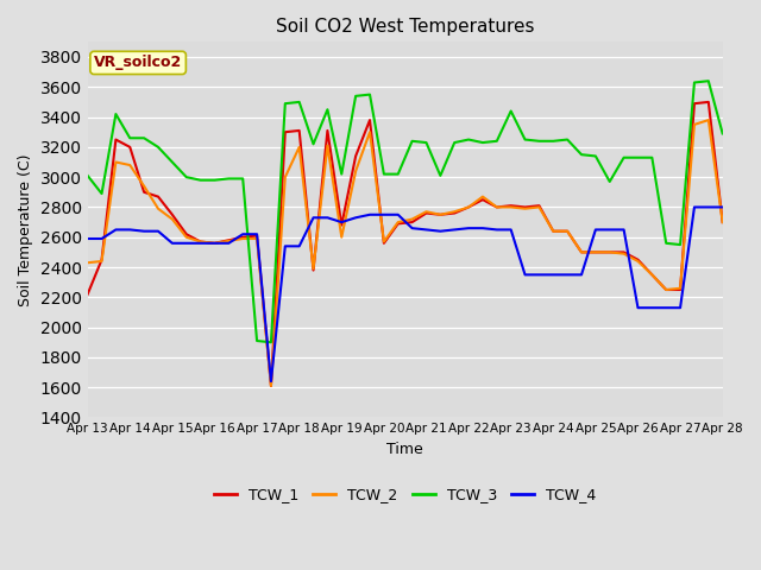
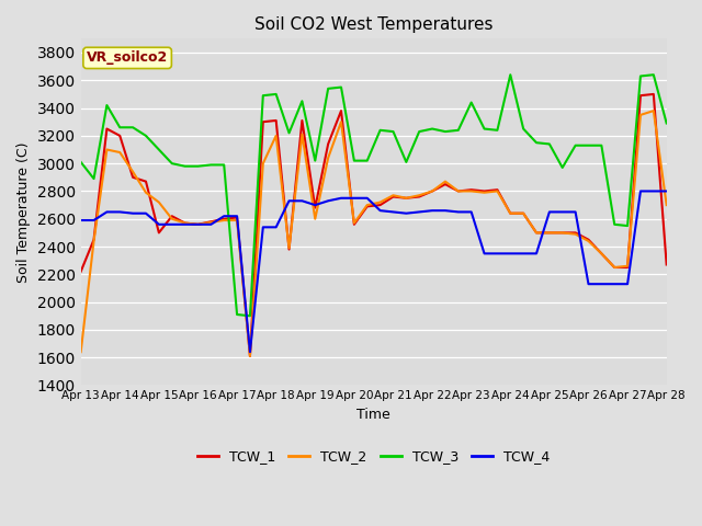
TCW_2/Apr 13: 2430 -> 1640
TCW_1/Apr 15: 2750 -> 2500
TCW_3/Apr 24: 3240 -> 3640
TCW_1/Apr 28: 2700 -> 2270
